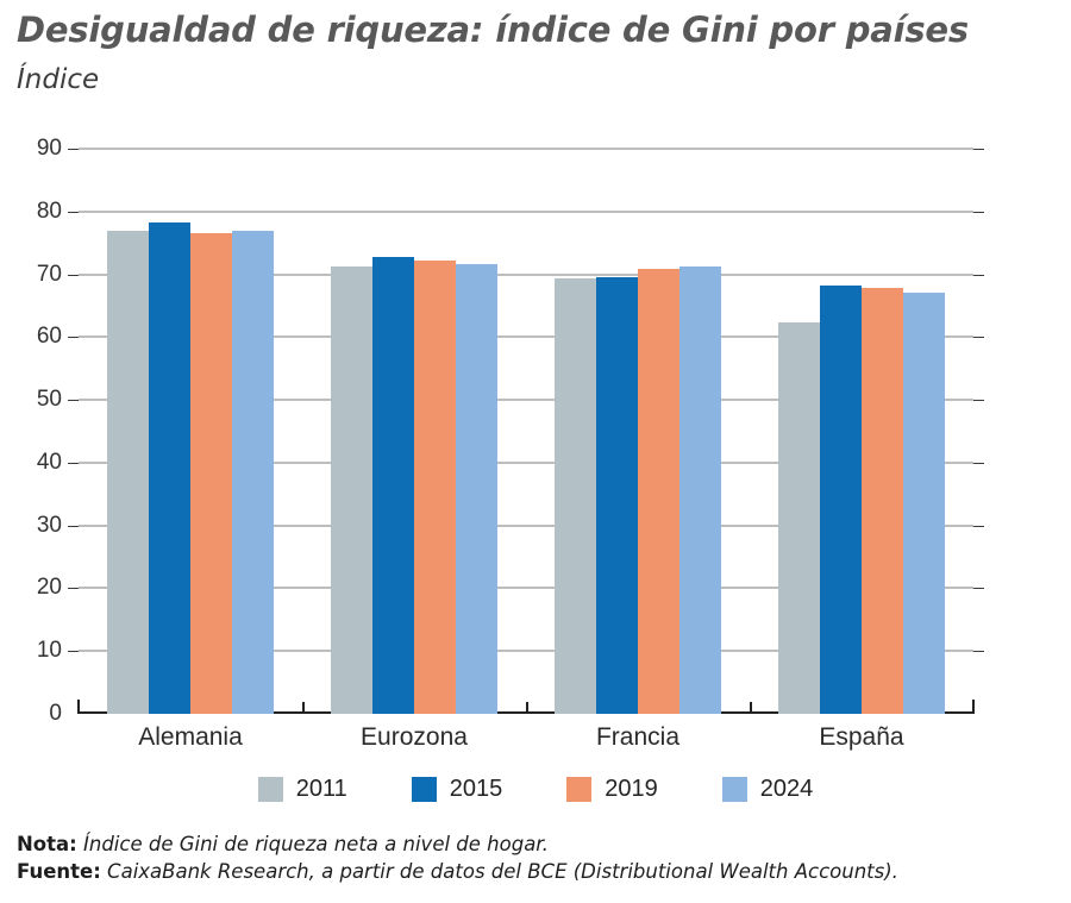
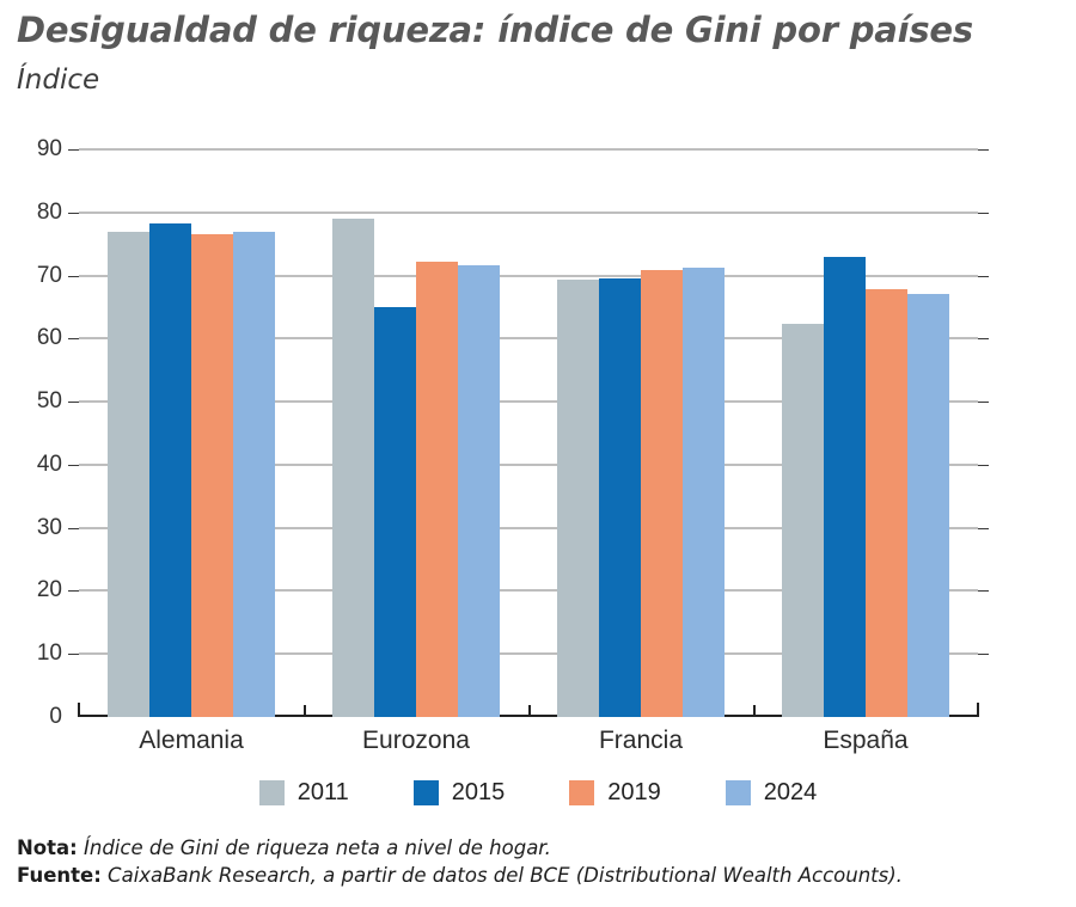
2011/Eurozona: 71 -> 79
2015/Eurozona: 73 -> 65
2015/España: 68 -> 73
